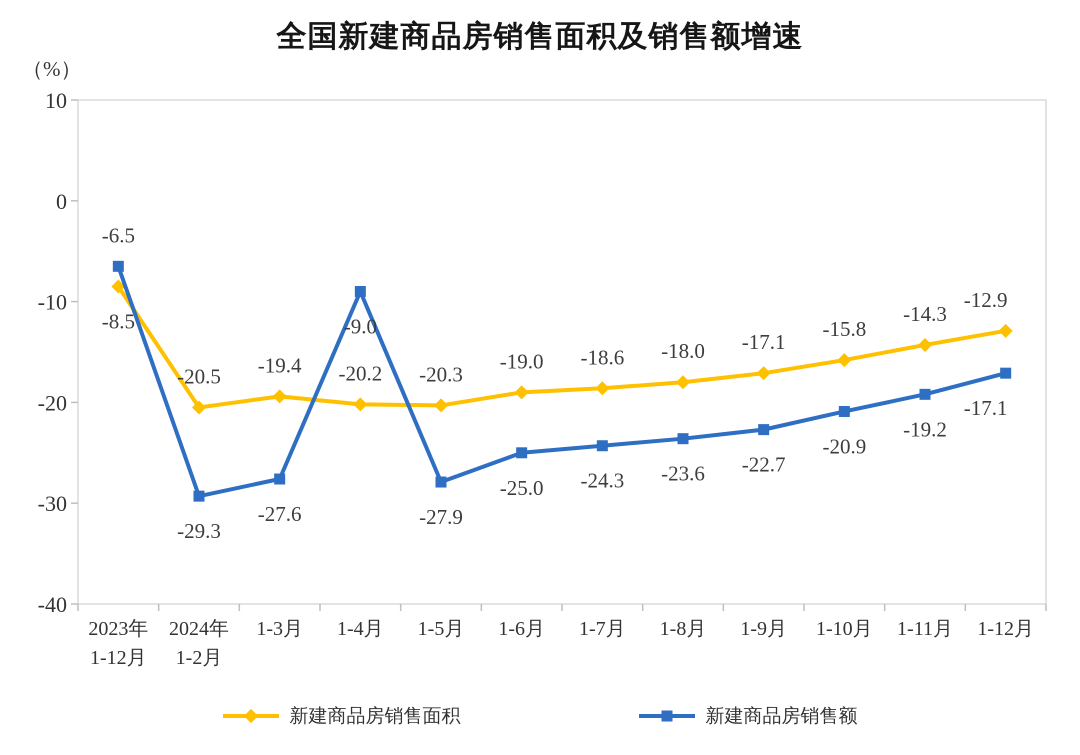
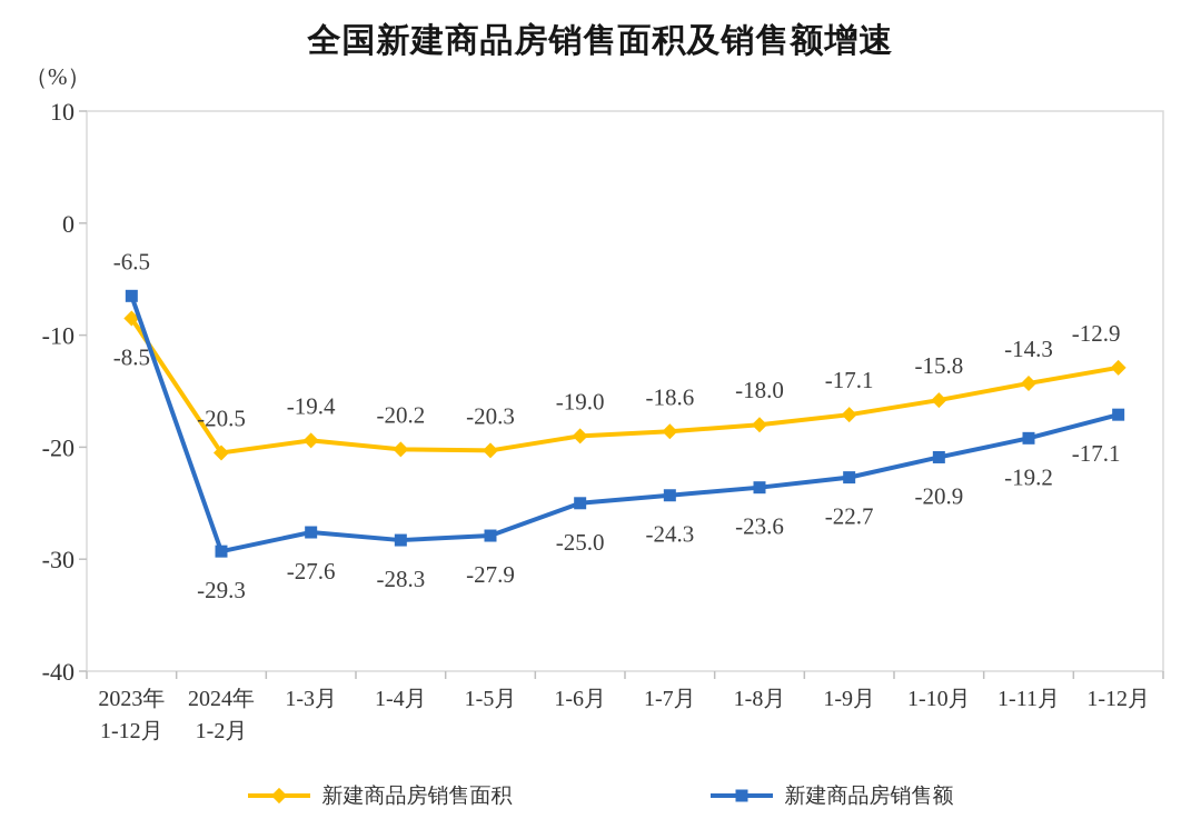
新建商品房销售额/1-4月: -9.0 -> -28.3
